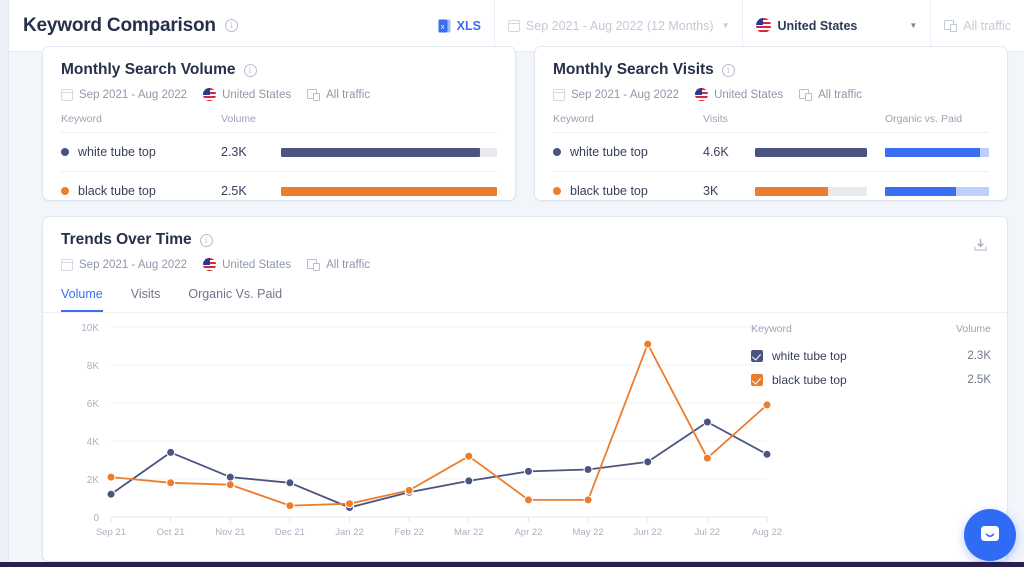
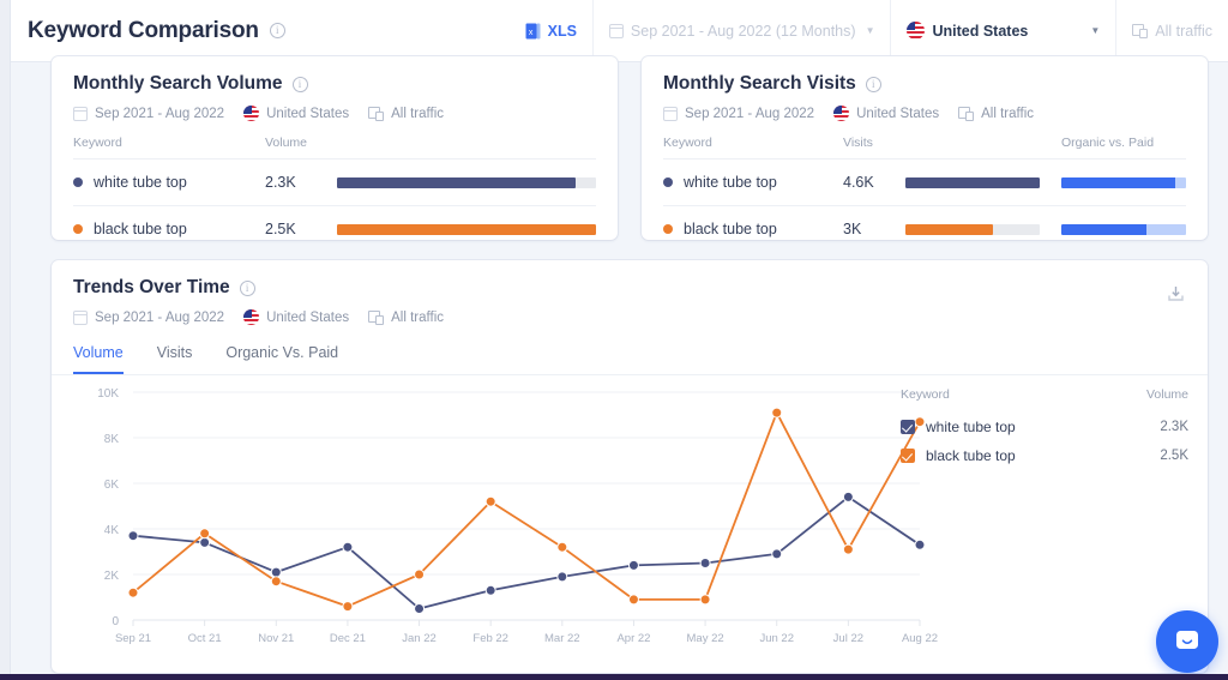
white tube top/Sep 21: 1.2K -> 3.7K
black tube top/Sep 21: 2.1K -> 1.2K
black tube top/Oct 21: 1.8K -> 3.8K
white tube top/Dec 21: 1.8K -> 3.2K
black tube top/Jan 22: 0.7K -> 2.0K
black tube top/Feb 22: 1.4K -> 5.2K
white tube top/Jul 22: 5.0K -> 5.4K
black tube top/Aug 22: 5.9K -> 8.7K
